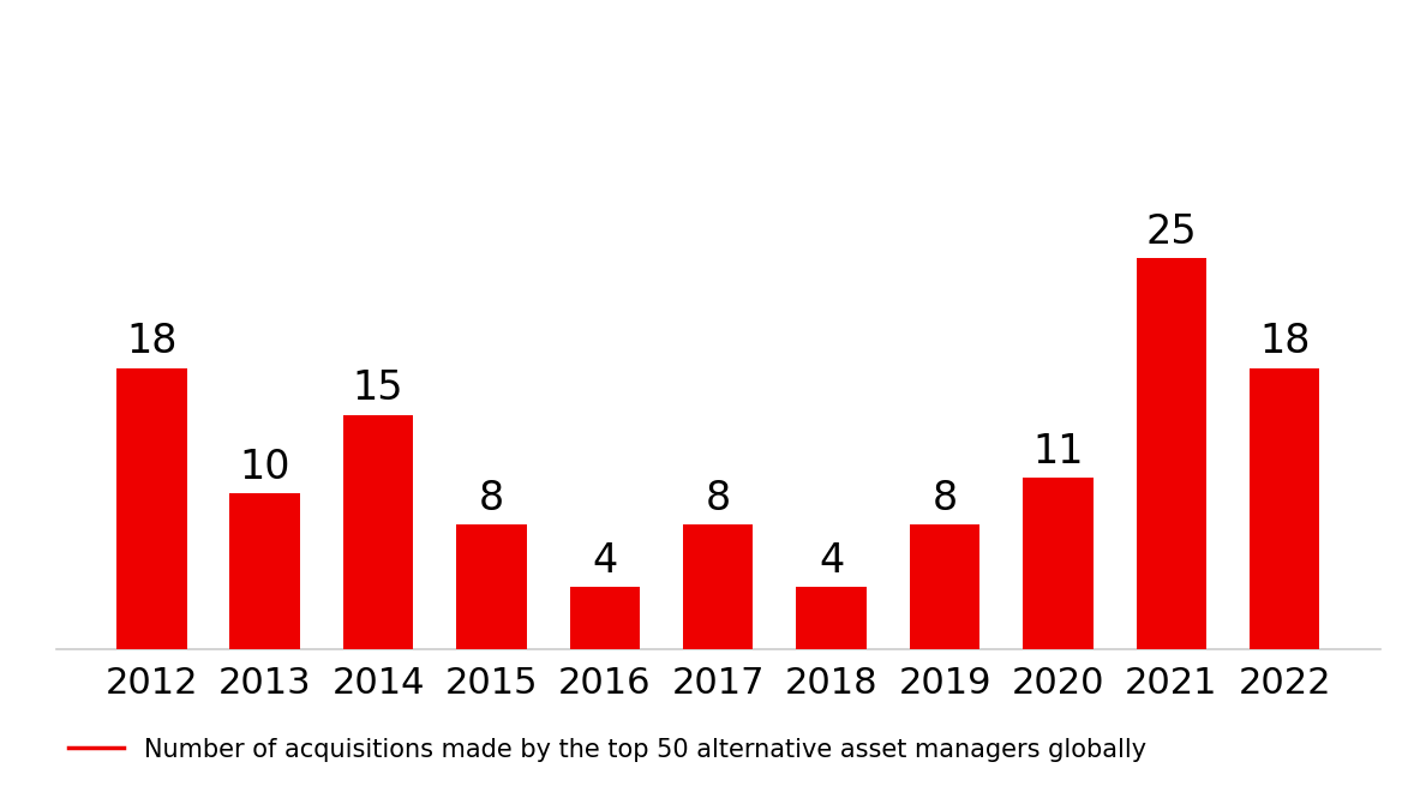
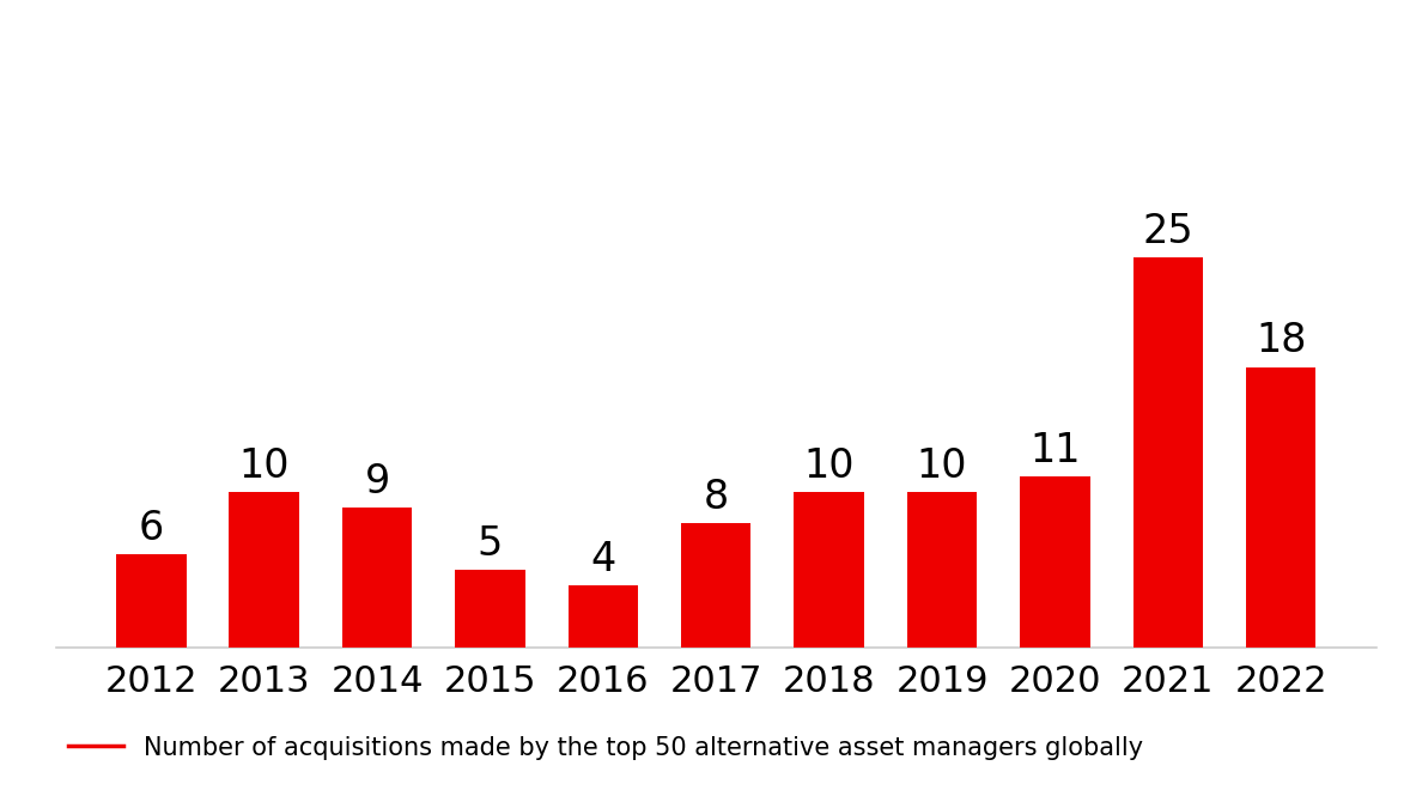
2012: 18 -> 6
2014: 15 -> 9
2015: 8 -> 5
2018: 4 -> 10
2019: 8 -> 10
